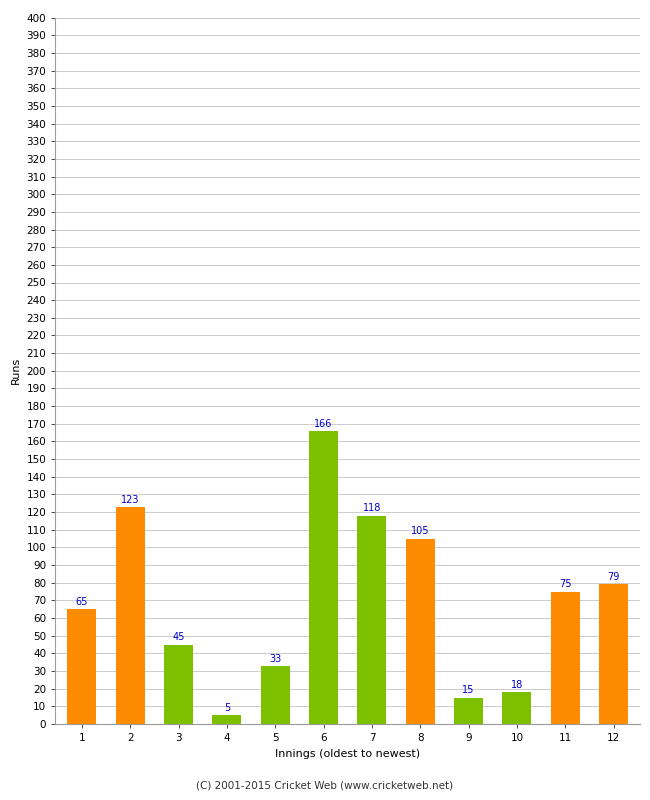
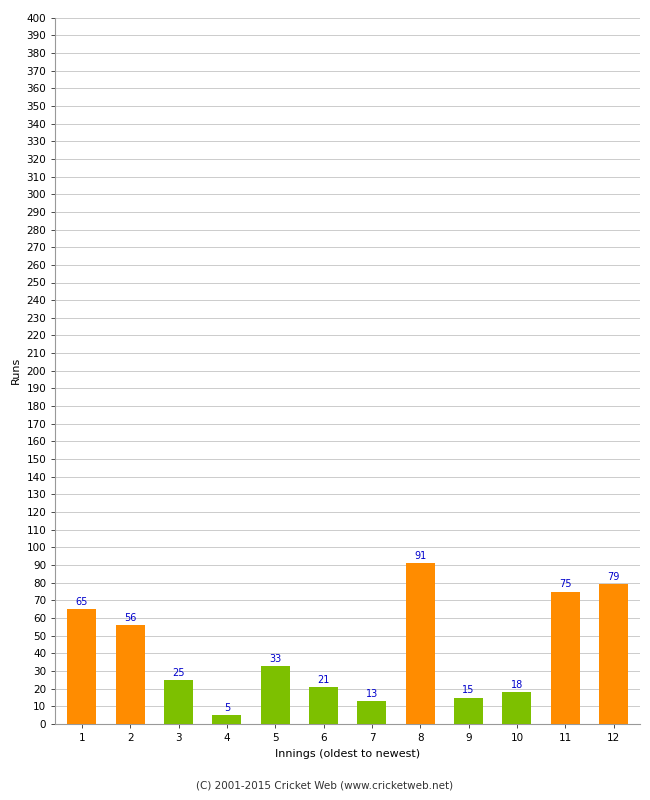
2: 123 -> 56
3: 45 -> 25
6: 166 -> 21
7: 118 -> 13
8: 105 -> 91
